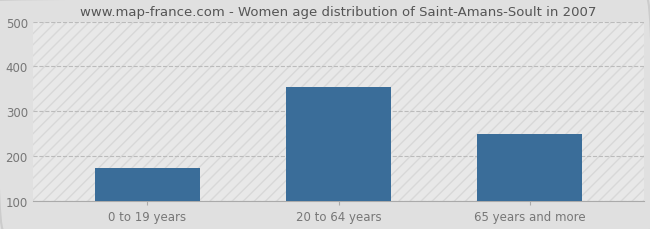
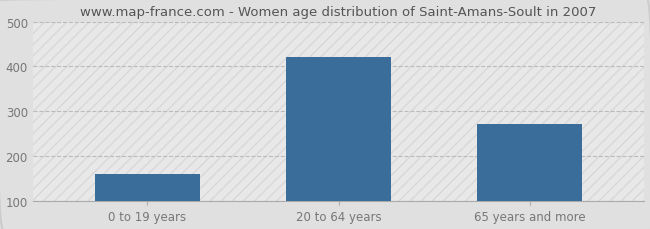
0 to 19 years: 175 -> 160
20 to 64 years: 355 -> 422
65 years and more: 250 -> 273
